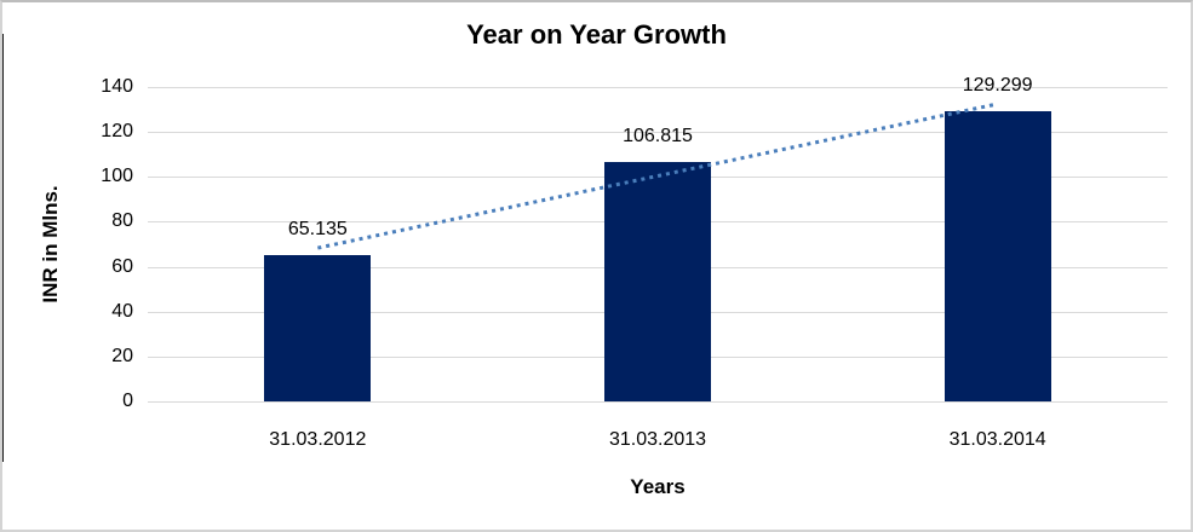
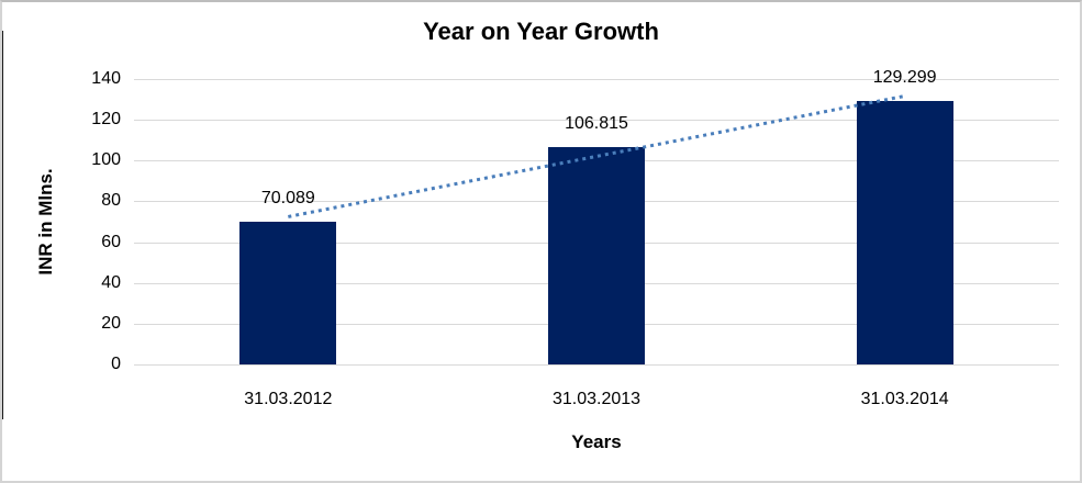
31.03.2012: 65.135 -> 70.089
